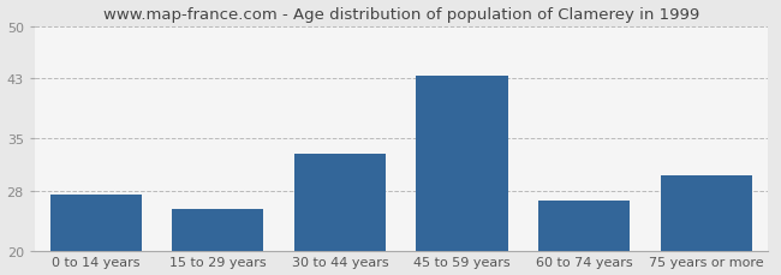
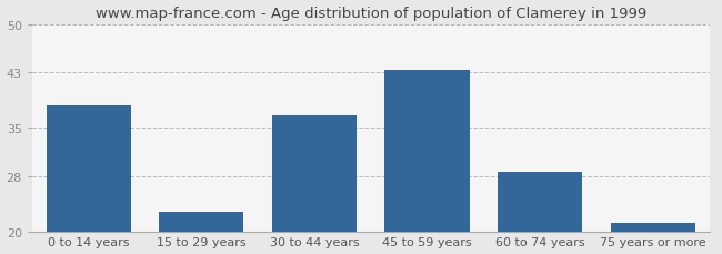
0 to 14 years: 27.4 -> 38.2
15 to 29 years: 25.6 -> 22.8
30 to 44 years: 33.0 -> 36.8
60 to 74 years: 26.6 -> 28.6
75 years or more: 30.0 -> 21.2
